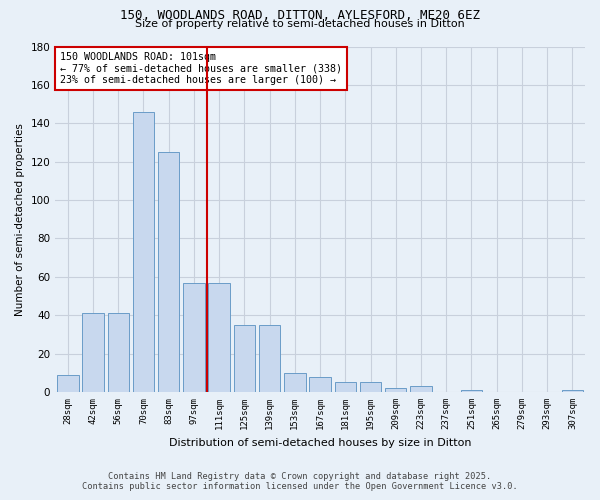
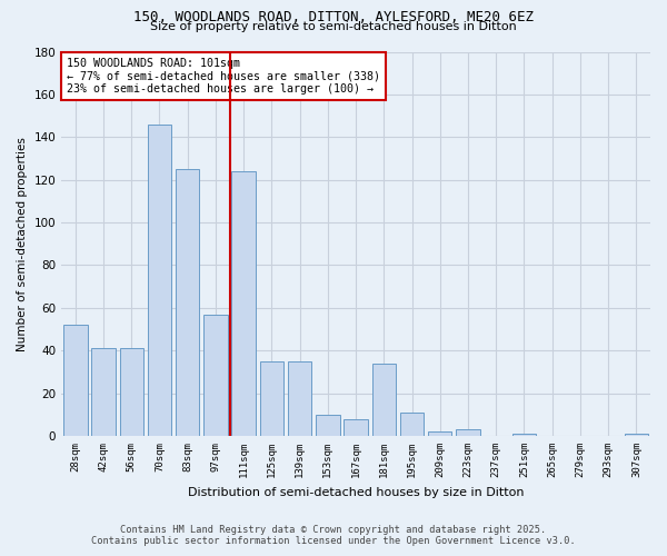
28sqm: 9 -> 52
111sqm: 57 -> 124
181sqm: 5 -> 34
195sqm: 5 -> 11
